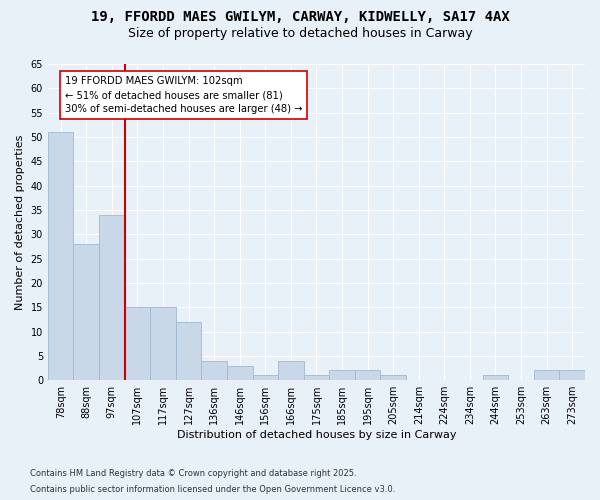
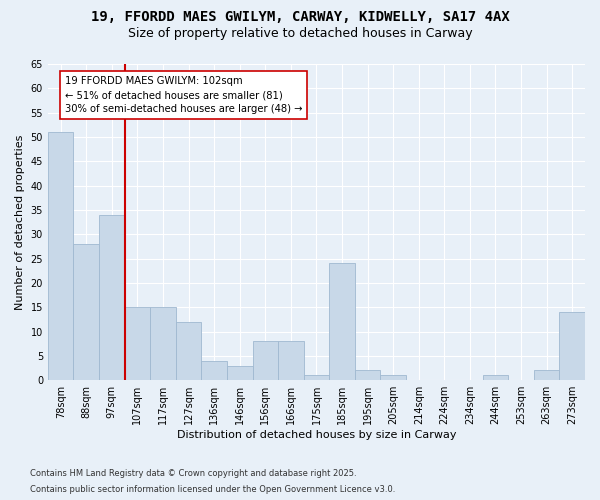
156sqm: 1 -> 8
166sqm: 4 -> 8
185sqm: 2 -> 24
273sqm: 2 -> 14
